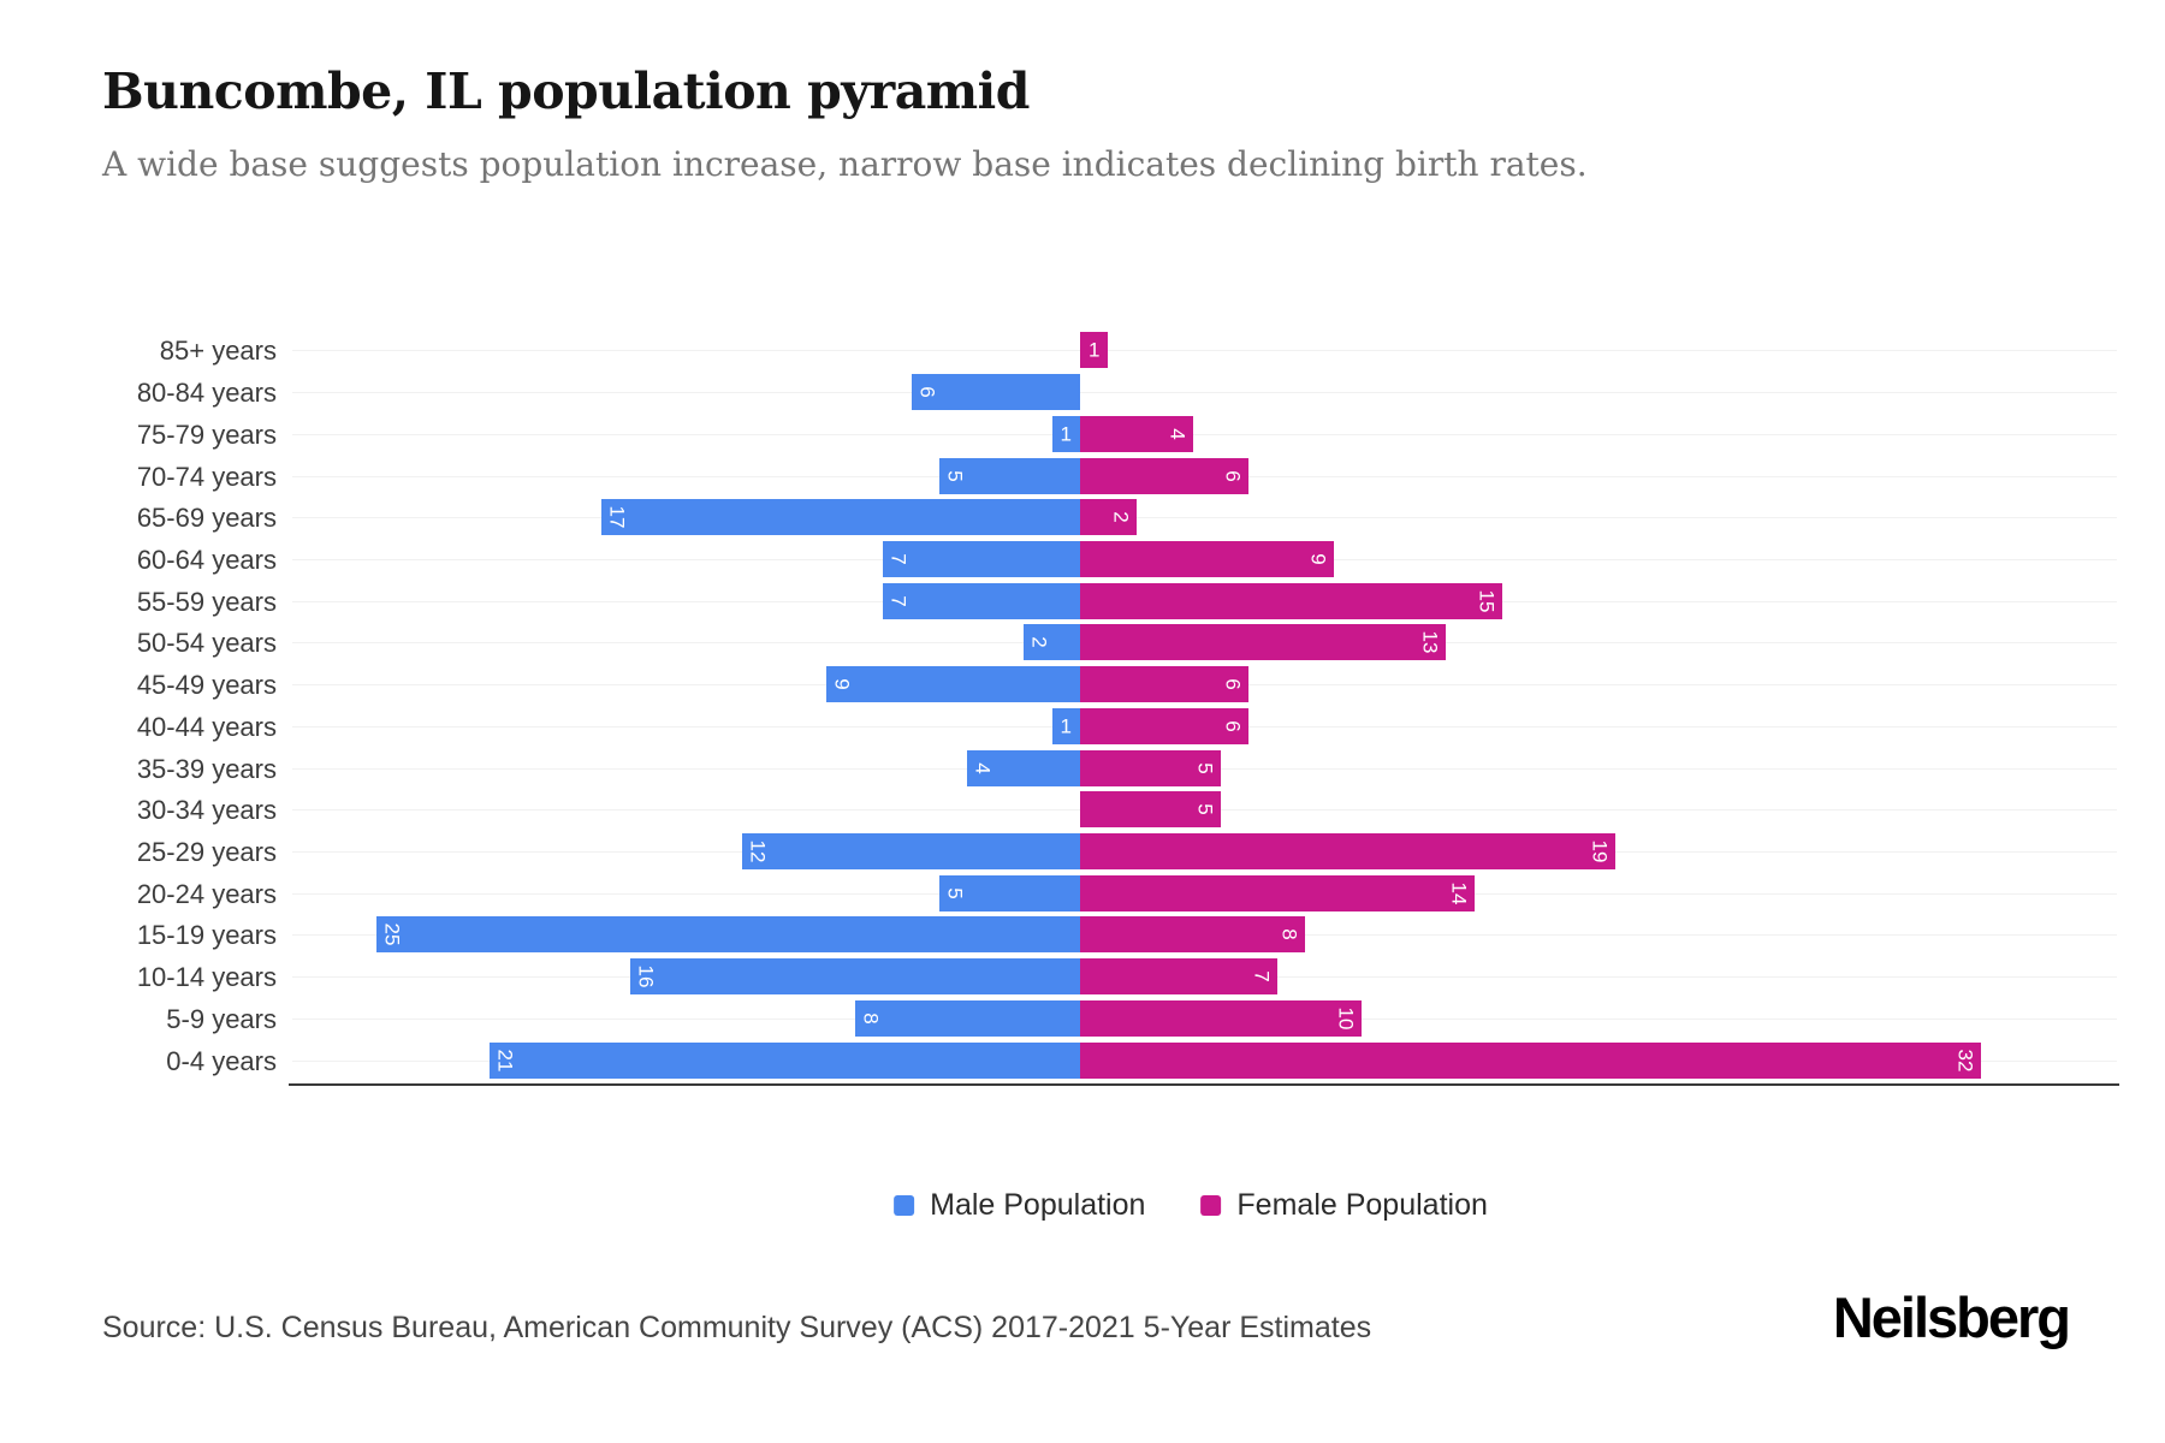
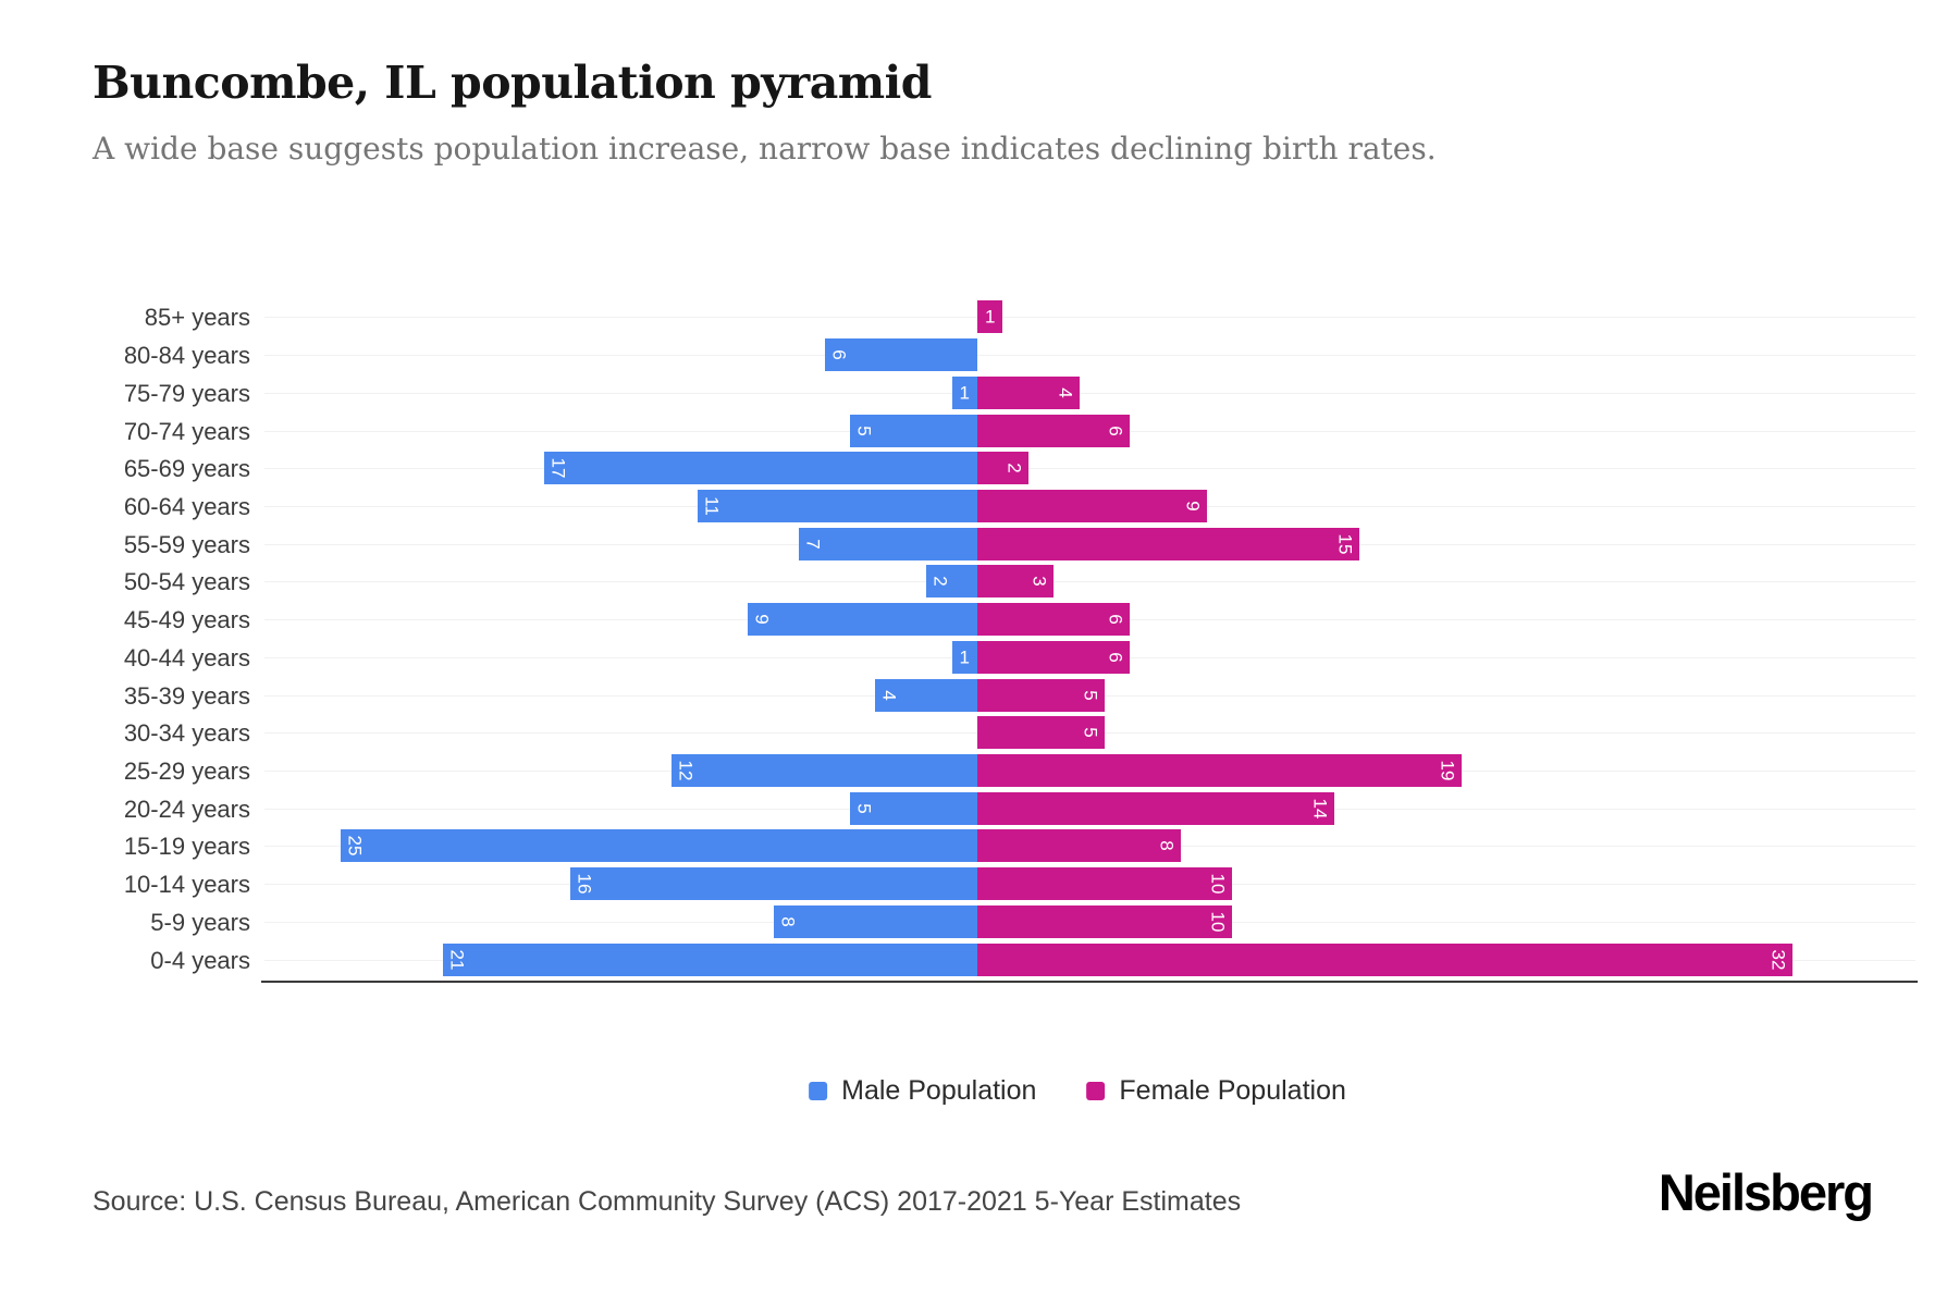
Male Population/60-64 years: 7 -> 11
Female Population/50-54 years: 13 -> 3
Female Population/10-14 years: 7 -> 10
